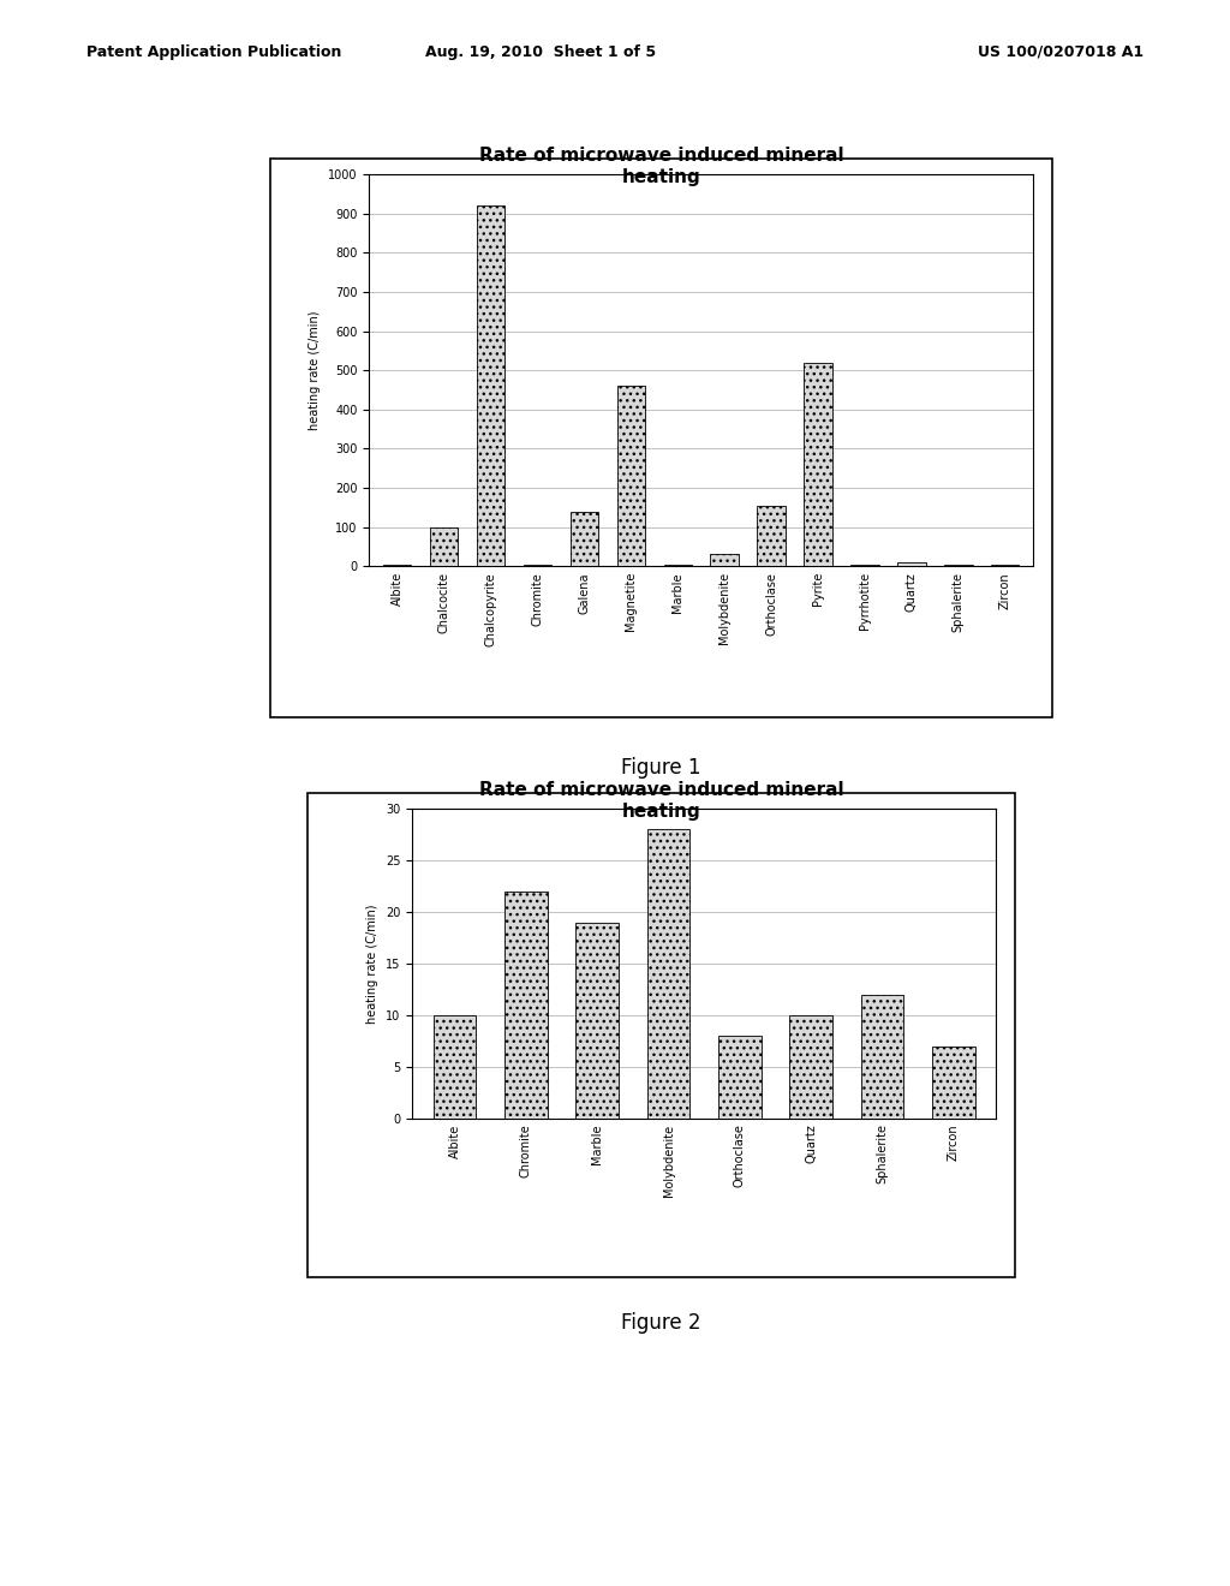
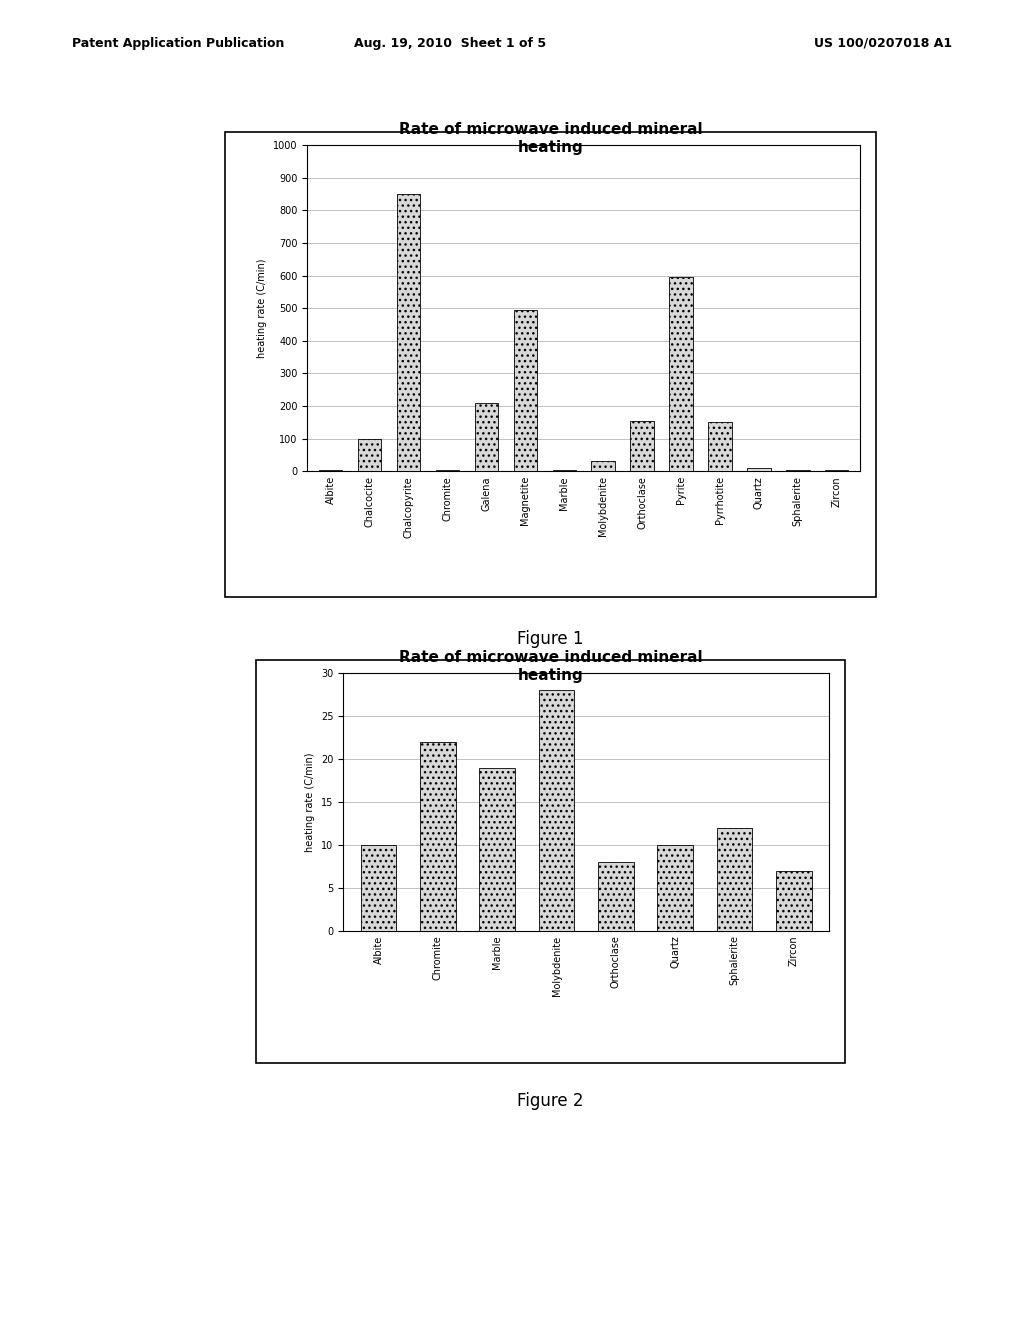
Chalcopyrite: 920 -> 850
Galena: 140 -> 210
Magnetite: 460 -> 495
Pyrite: 520 -> 595
Pyrrhotite: 3 -> 150
